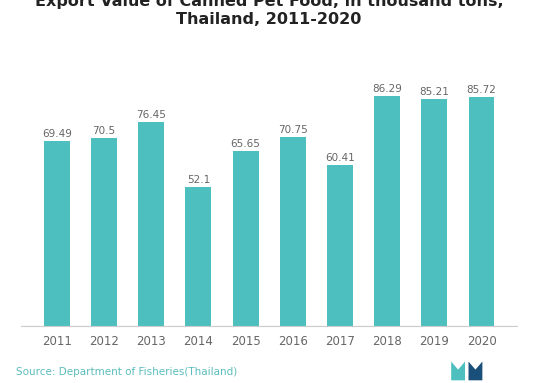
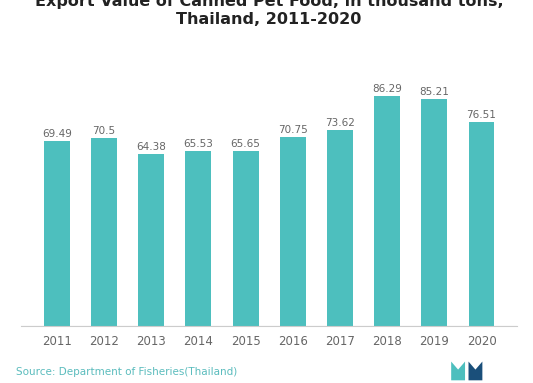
2013: 76.45 -> 64.38
2014: 52.1 -> 65.53
2017: 60.41 -> 73.62
2020: 85.72 -> 76.51
